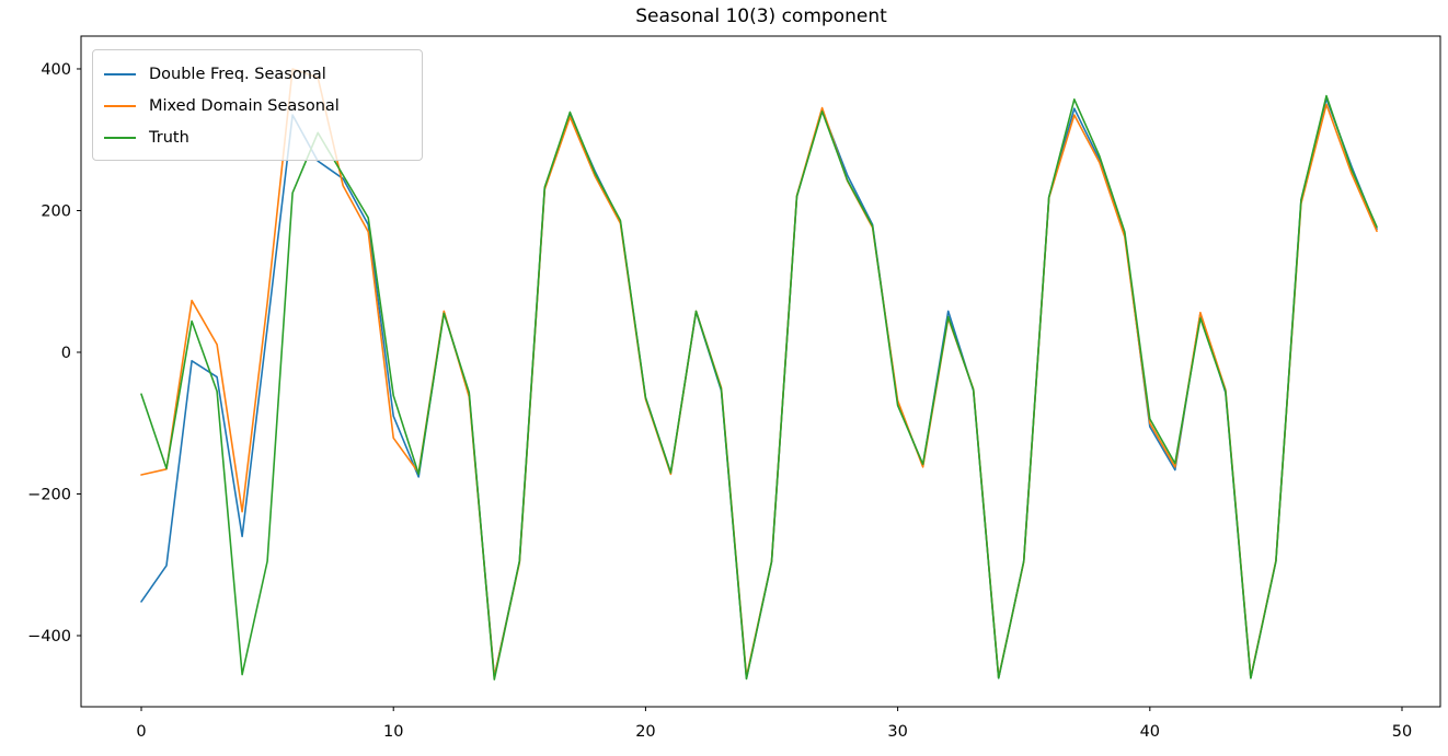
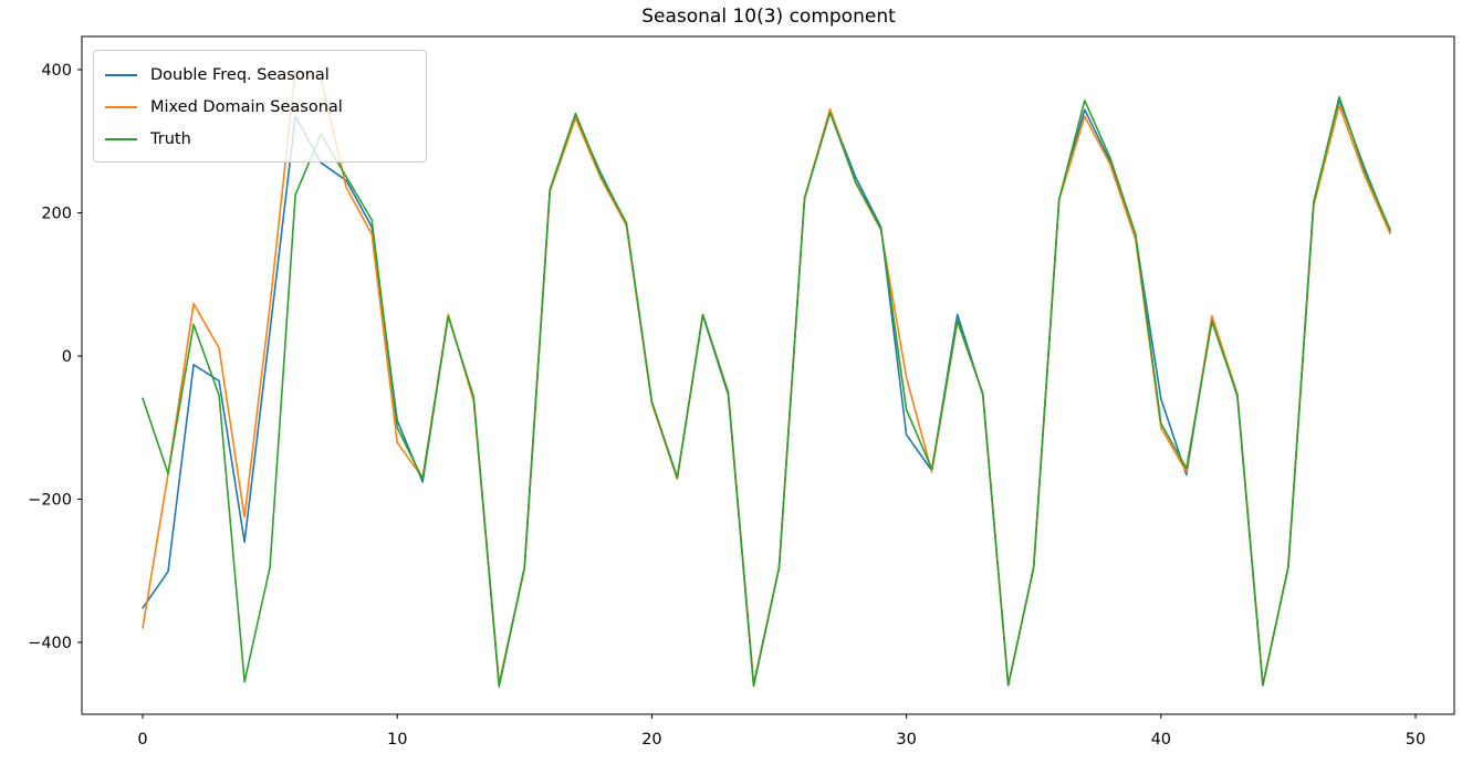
Mixed Domain Seasonal/0: -170 -> -380
Truth/10: -60 -> -100
Double Freq. Seasonal/30: -70 -> -110
Mixed Domain Seasonal/30: -70 -> -30
Double Freq. Seasonal/40: -100 -> -60
